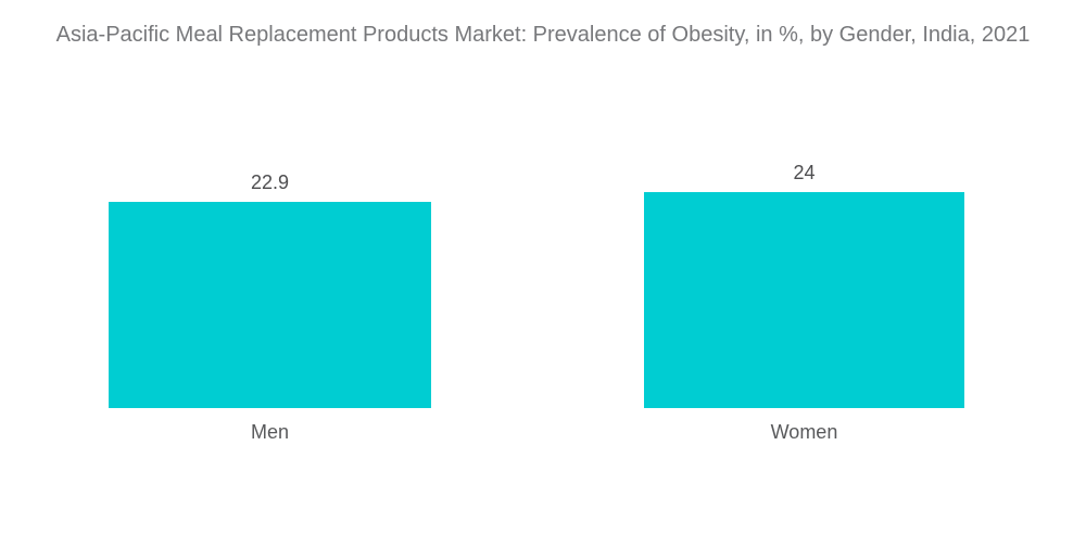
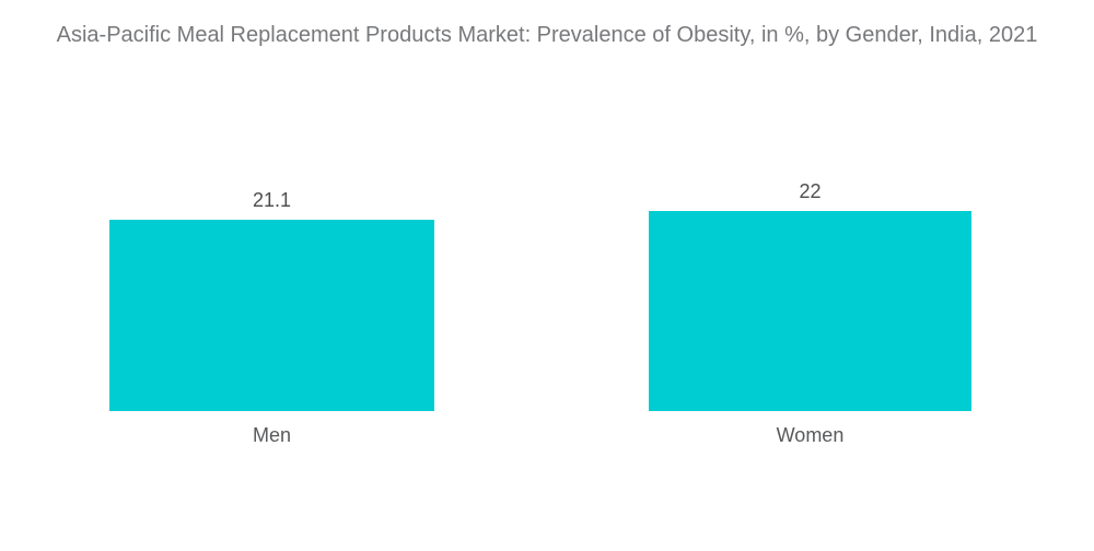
Men: 22.9 -> 21.1
Women: 24 -> 22
